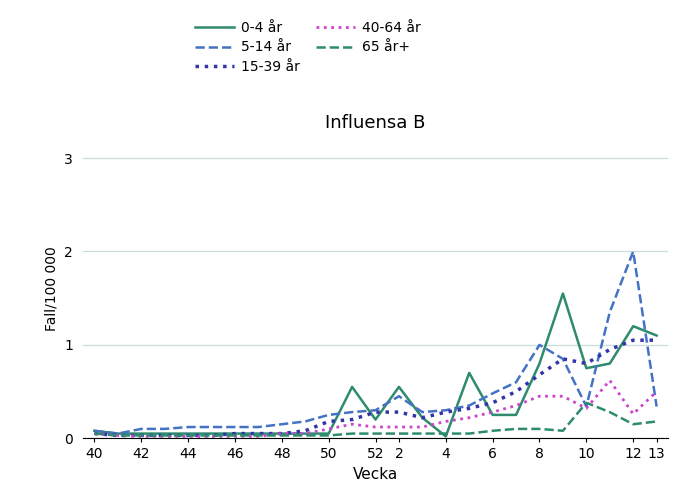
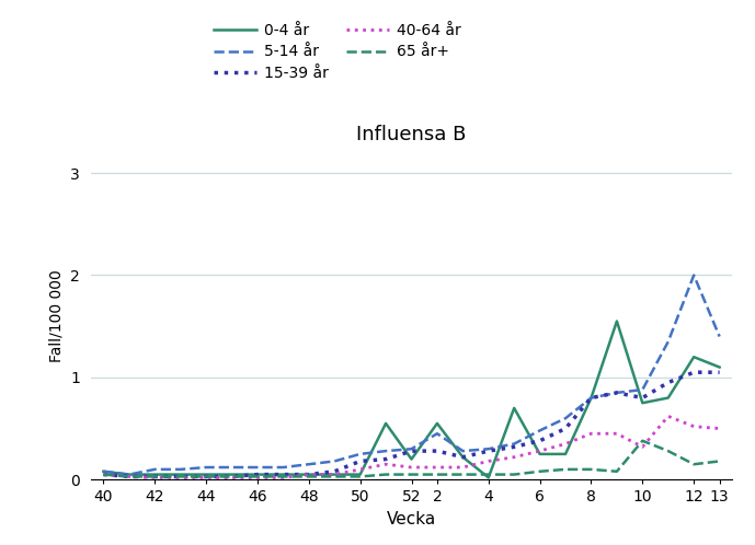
5-14 år/8: 1.00 -> 0.80
15-39 år/8: 0.68 -> 0.80
5-14 år/10: 0.34 -> 0.88
40-64 år/12: 0.26 -> 0.52
5-14 år/13: 0.34 -> 1.40
